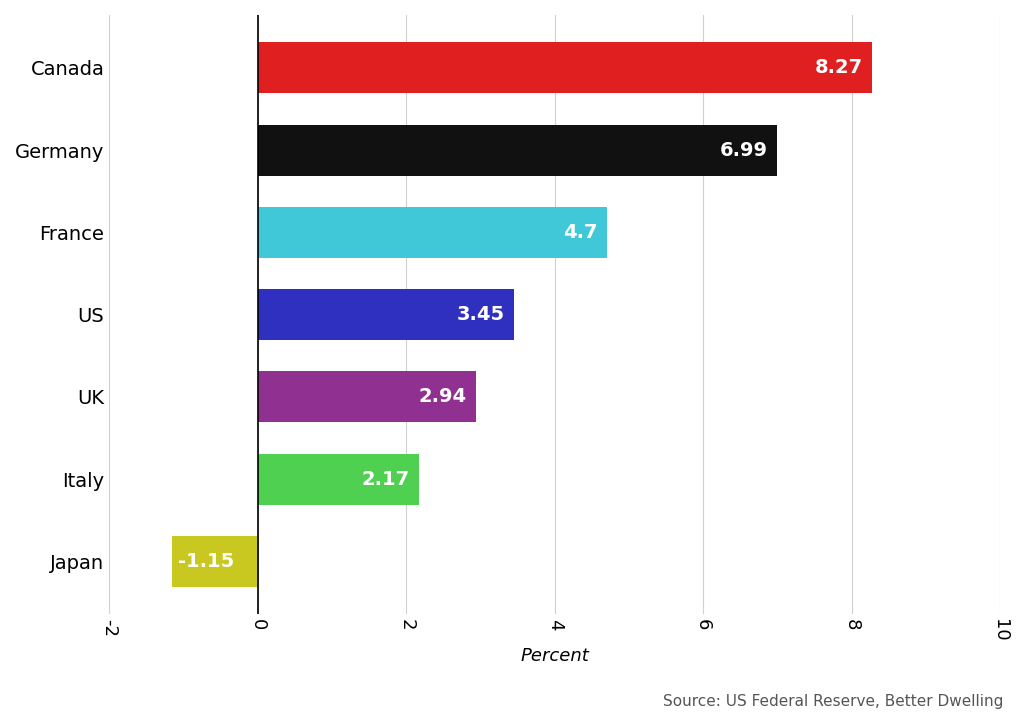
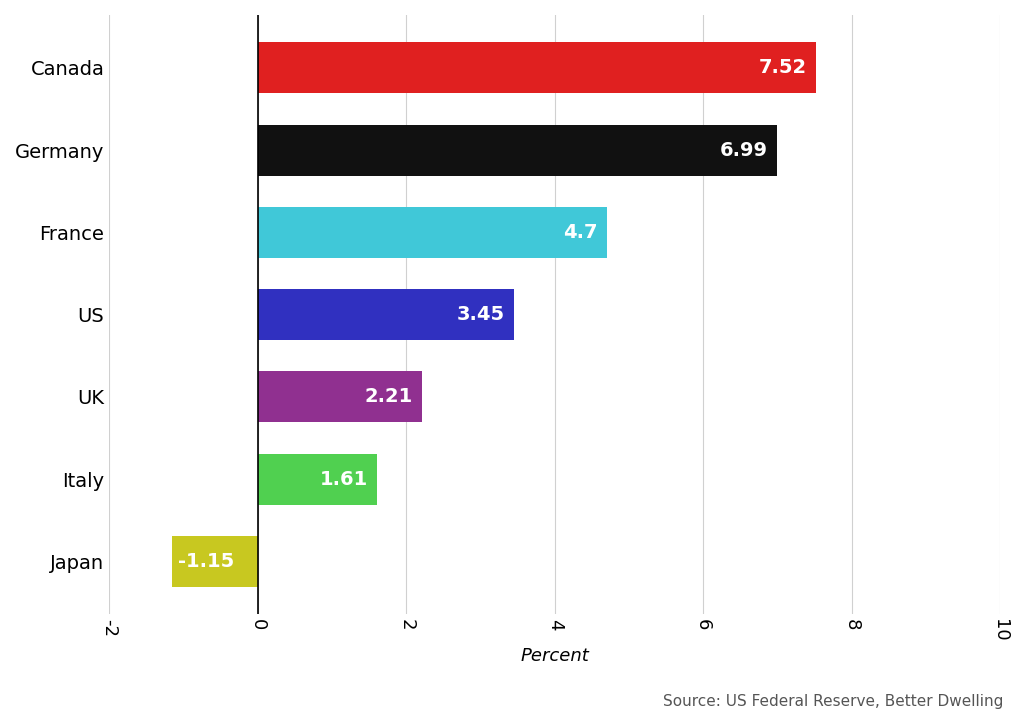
Canada: 8.27 -> 7.52
UK: 2.94 -> 2.21
Italy: 2.17 -> 1.61
